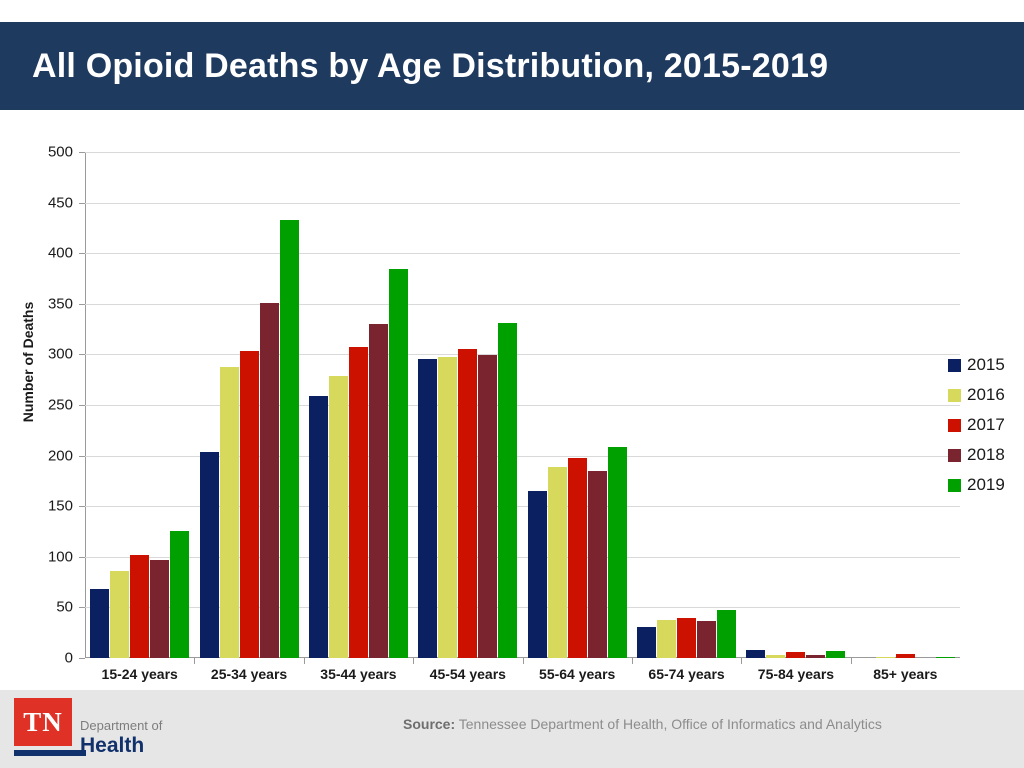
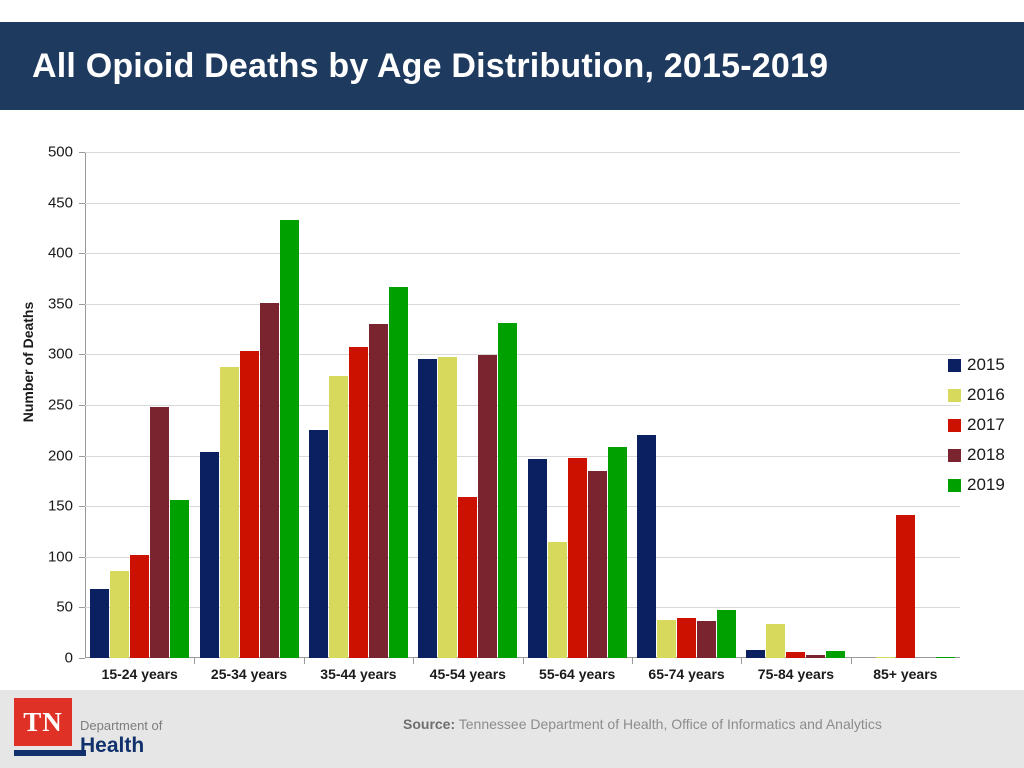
2018/15-24 years: 97 -> 248
2019/15-24 years: 126 -> 156
2015/35-44 years: 259 -> 225
2019/35-44 years: 384 -> 367
2017/45-54 years: 305 -> 159
2015/55-64 years: 165 -> 197
2016/55-64 years: 189 -> 115
2015/65-74 years: 31 -> 220
2016/75-84 years: 3 -> 34
2017/85+ years: 4 -> 141
